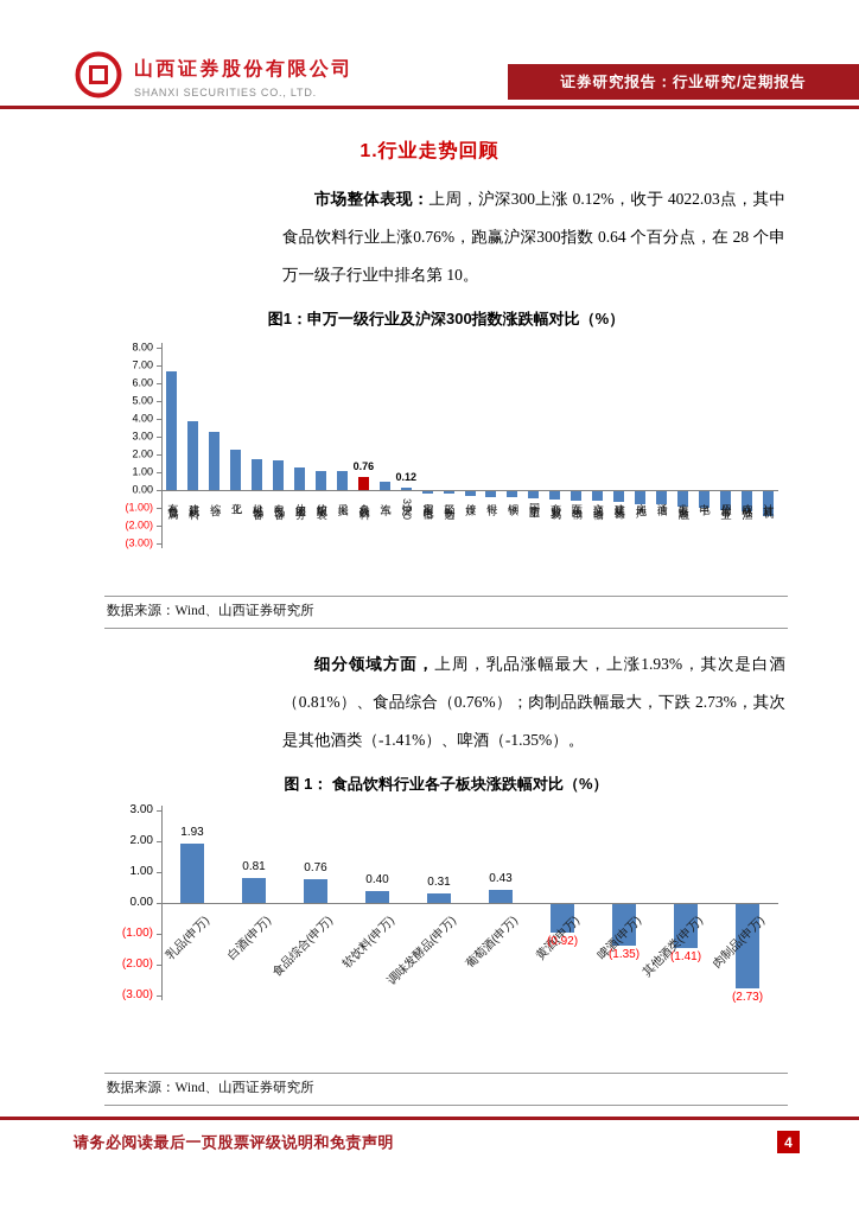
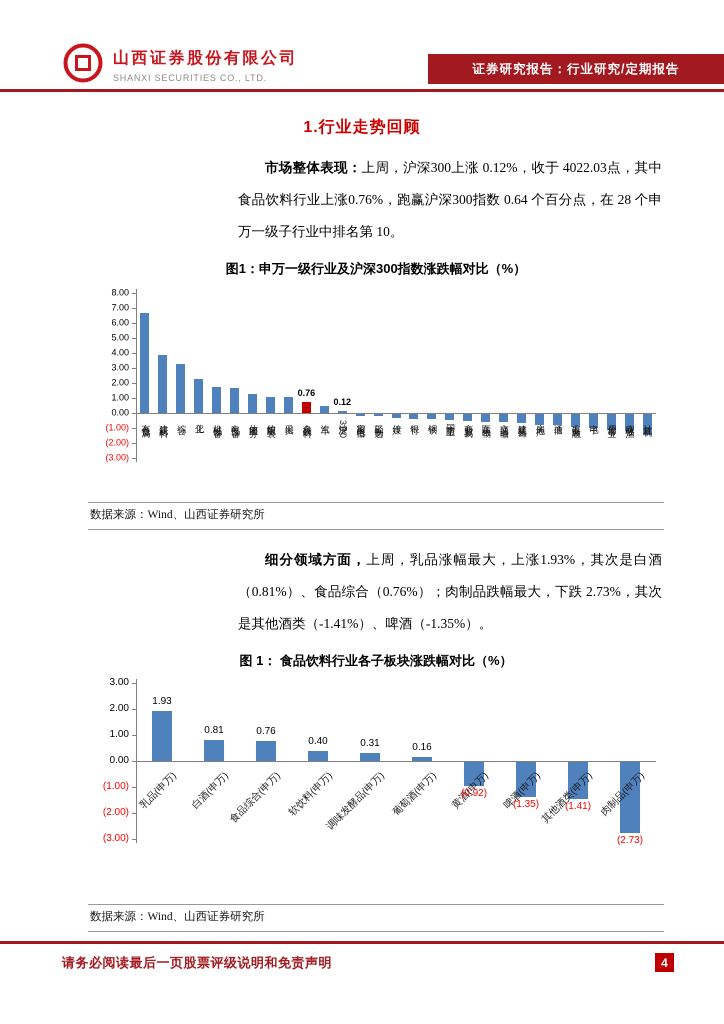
图 1： 食品饮料行业各子板块涨跌幅对比（%）/葡萄酒(申万): 0.43 -> 0.16
